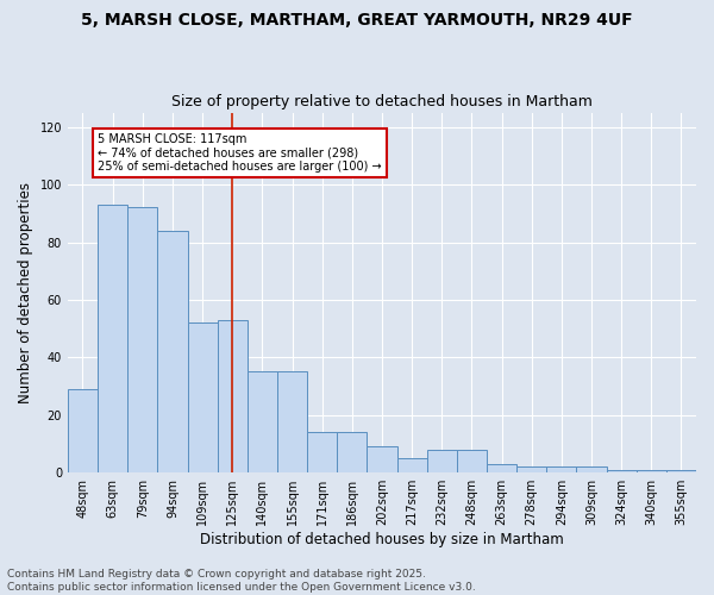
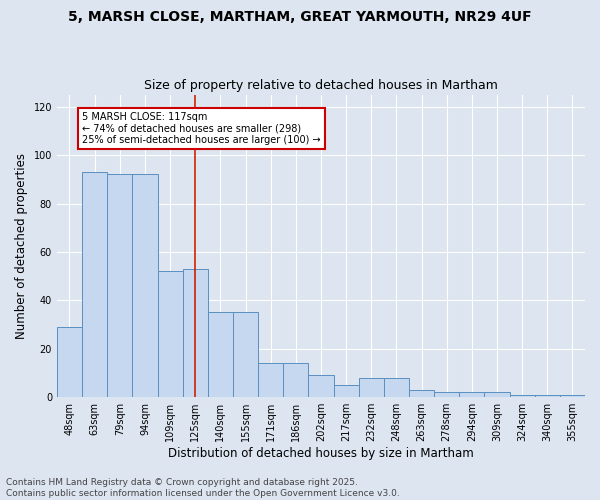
94sqm: 84 -> 92
